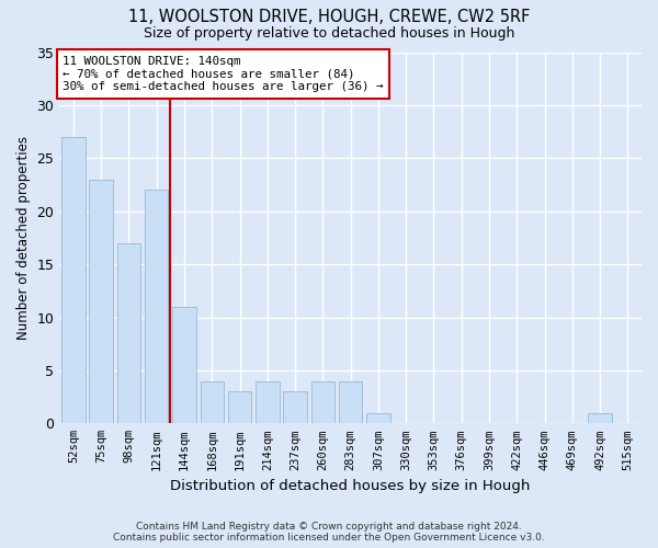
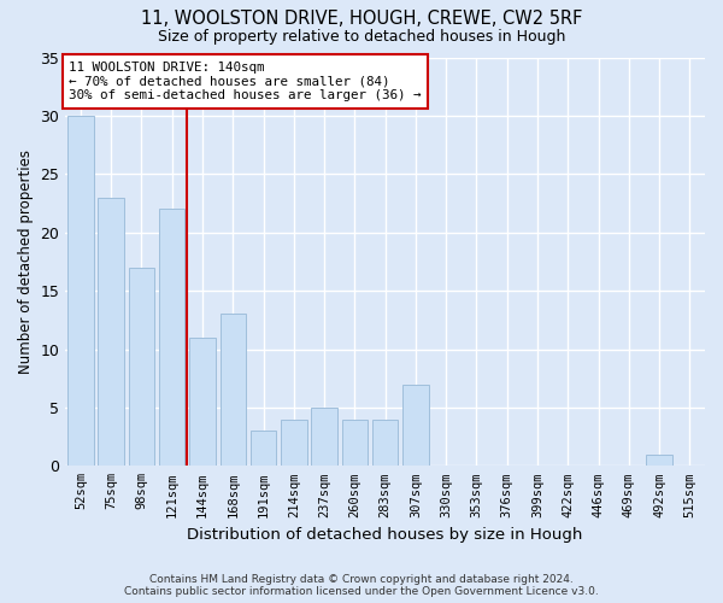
52sqm: 27 -> 30
168sqm: 4 -> 13
237sqm: 3 -> 5
307sqm: 1 -> 7
